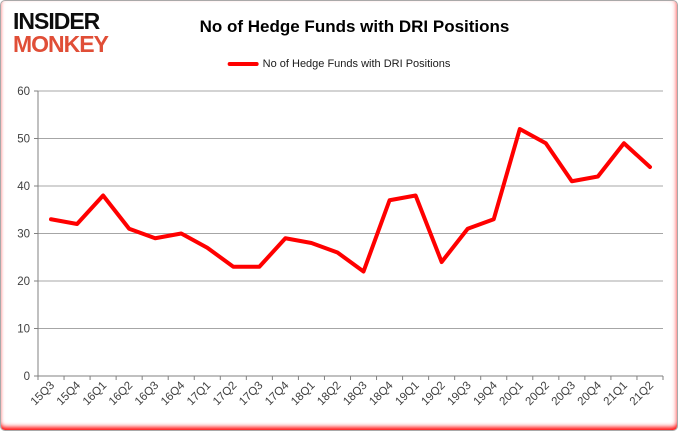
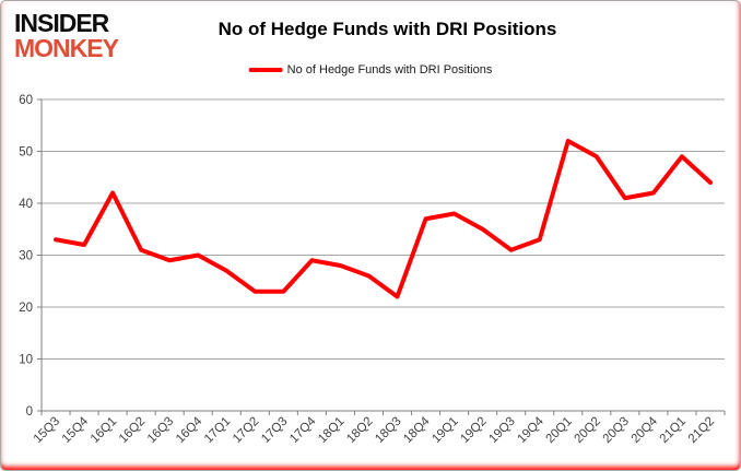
16Q1: 38 -> 42
19Q2: 24 -> 35
